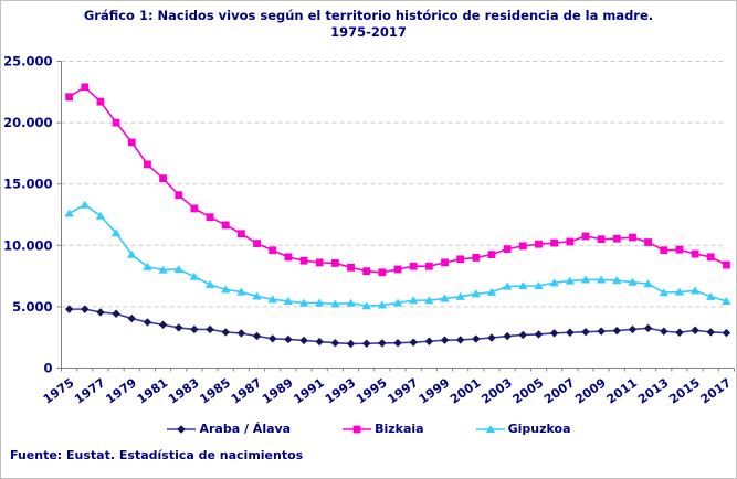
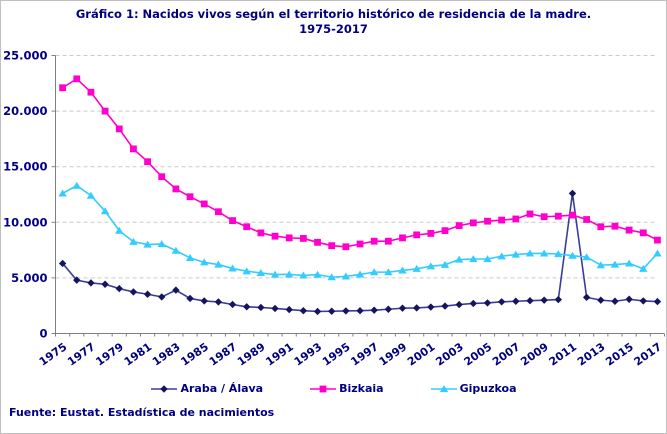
Araba / Álava/1975: 4800 -> 6300
Araba / Álava/1983: 3200 -> 3900
Araba / Álava/2011: 3200 -> 12600
Gipuzkoa/2017: 5400 -> 7200
